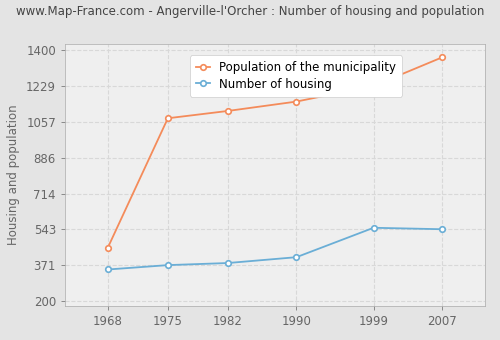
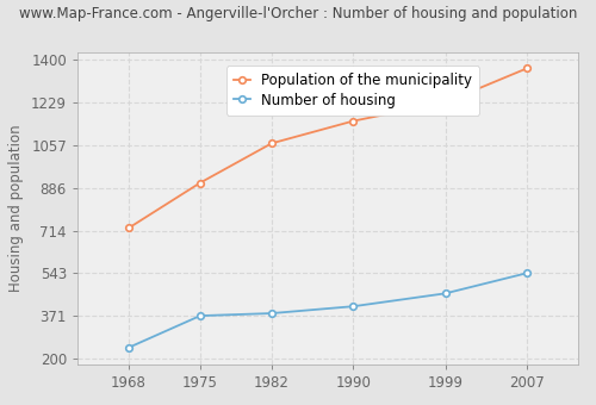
Number of housing/1968: 350 -> 243
Population of the municipality/1968: 455 -> 724
Population of the municipality/1975: 1075 -> 906
Population of the municipality/1982: 1110 -> 1065
Number of housing/1999: 550 -> 461
